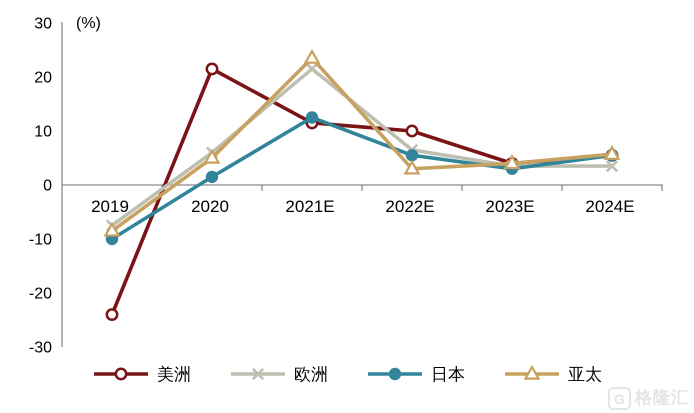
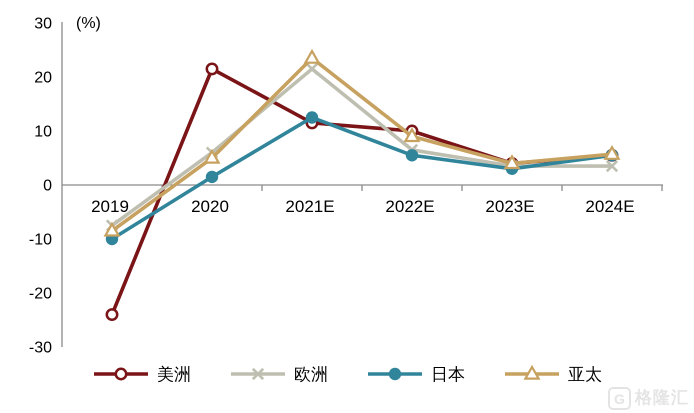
亚太/2022E: 3 -> 9
